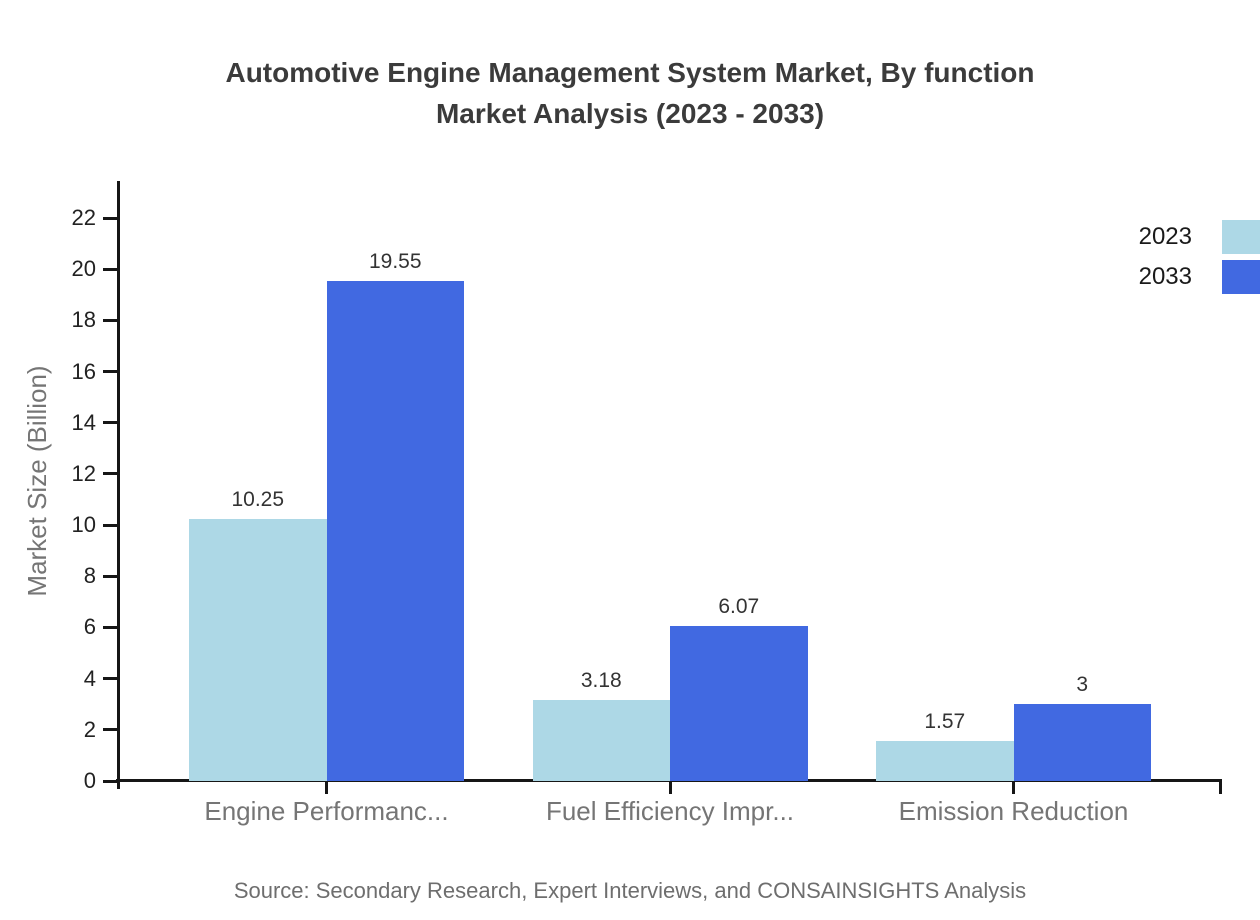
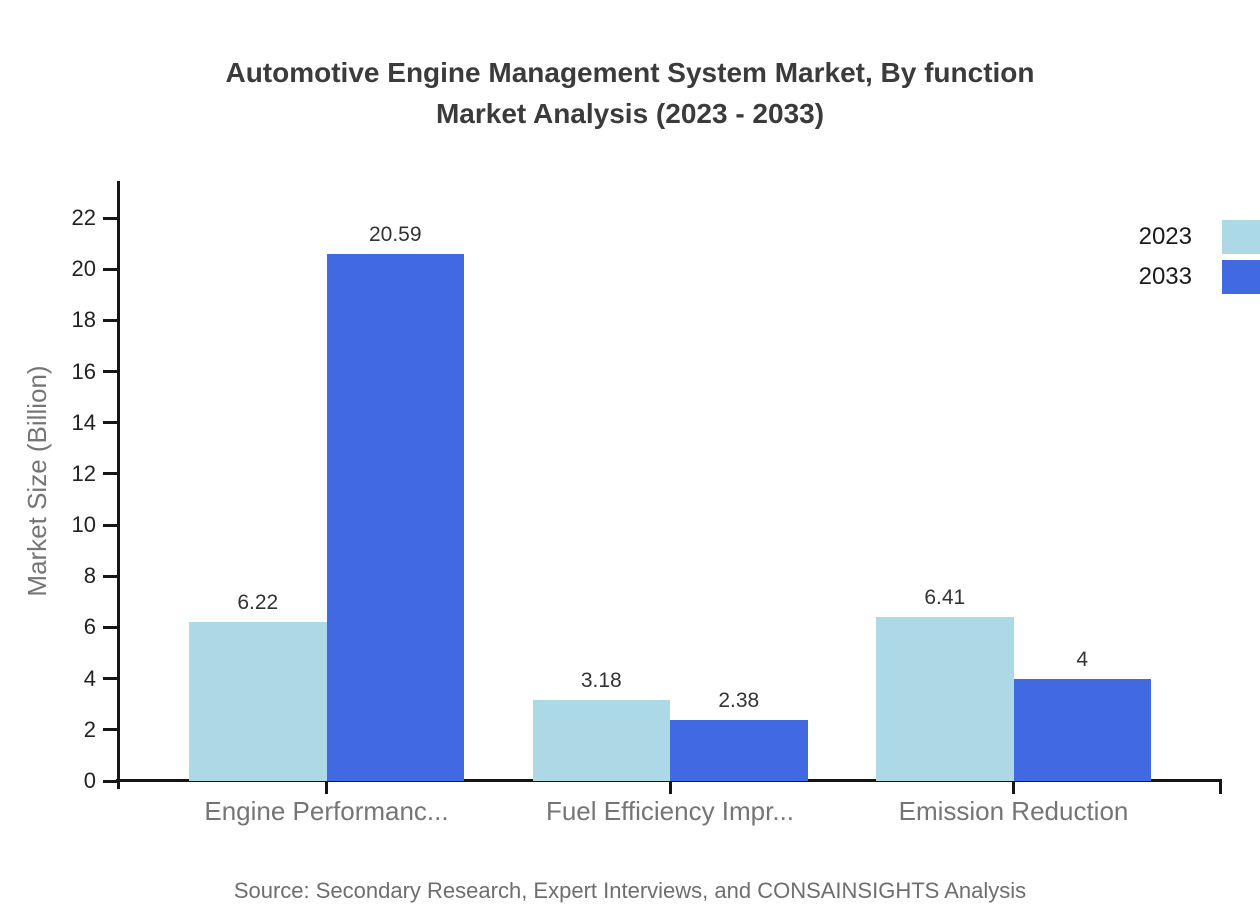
2023/Engine Performanc...: 10.25 -> 6.22
2033/Engine Performanc...: 19.55 -> 20.59
2033/Fuel Efficiency Impr...: 6.07 -> 2.38
2023/Emission Reduction: 1.57 -> 6.41
2033/Emission Reduction: 3 -> 4
